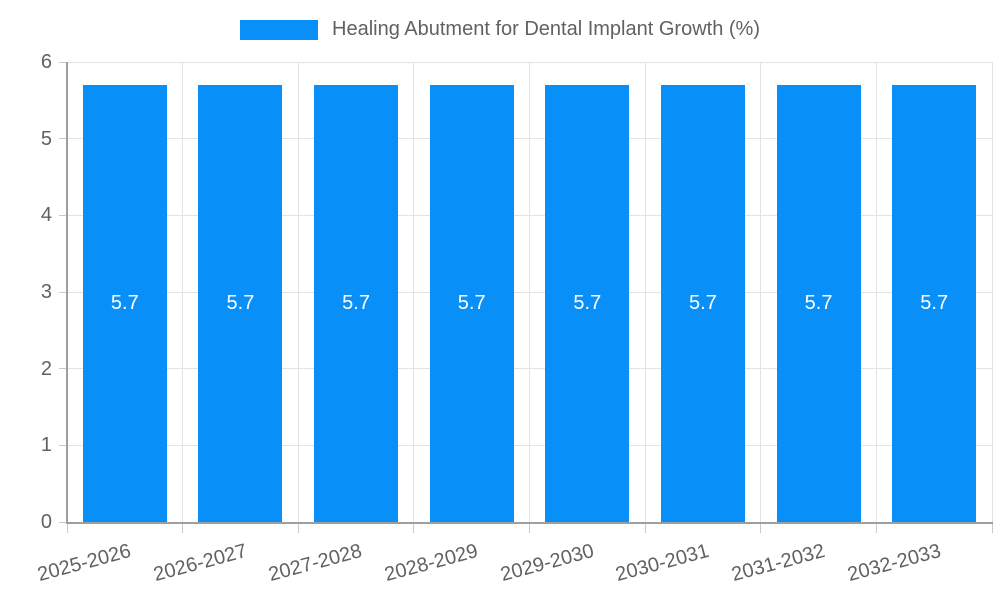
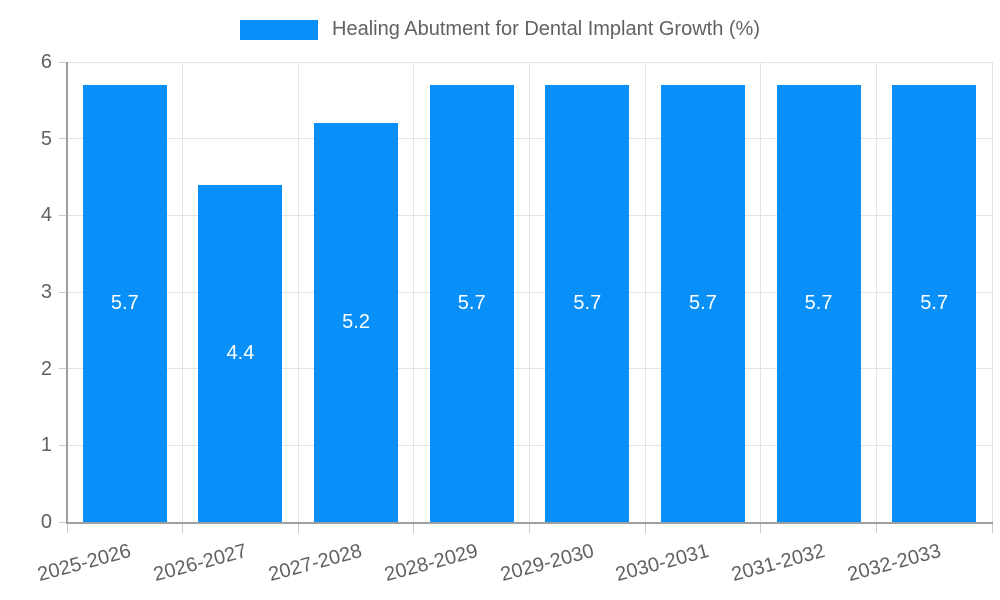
2026-2027: 5.7 -> 4.4
2027-2028: 5.7 -> 5.2
